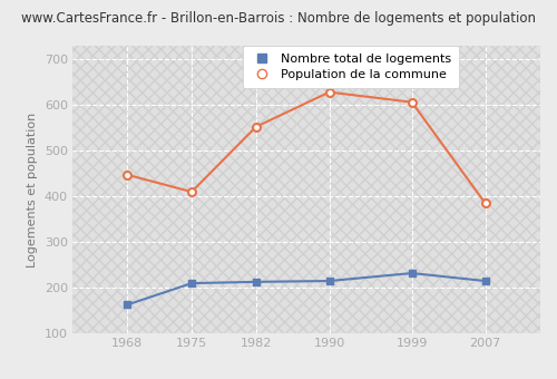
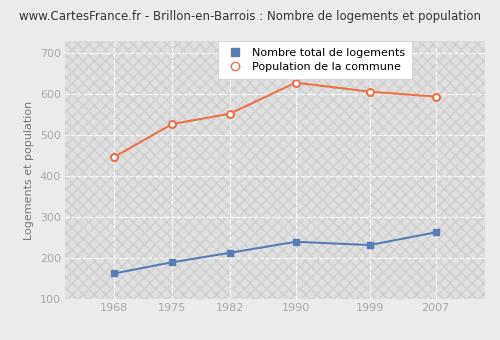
Nombre total de logements/1975: 210 -> 190
Population de la commune/1975: 410 -> 527
Nombre total de logements/1990: 215 -> 240
Nombre total de logements/2007: 215 -> 263
Population de la commune/2007: 385 -> 594
